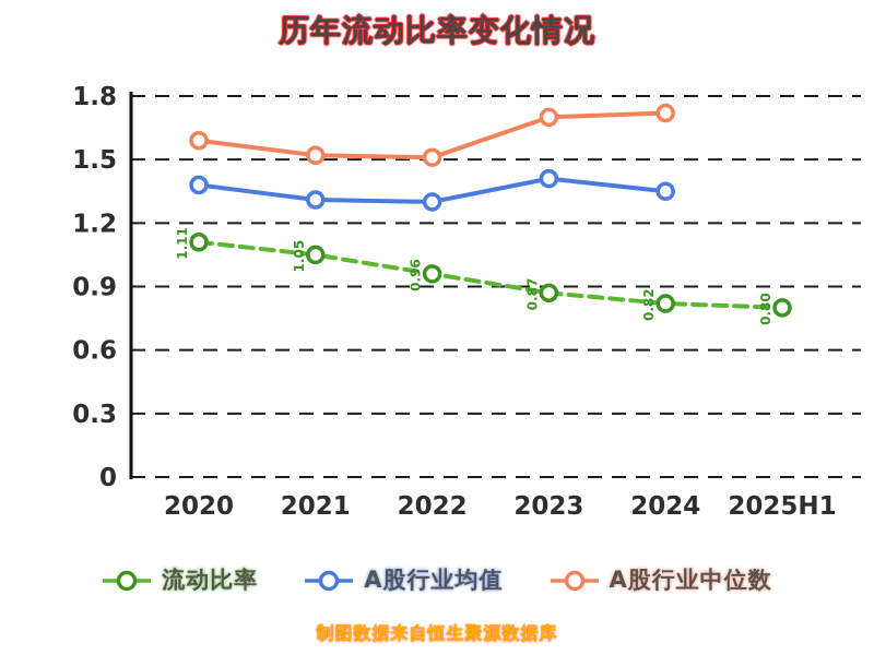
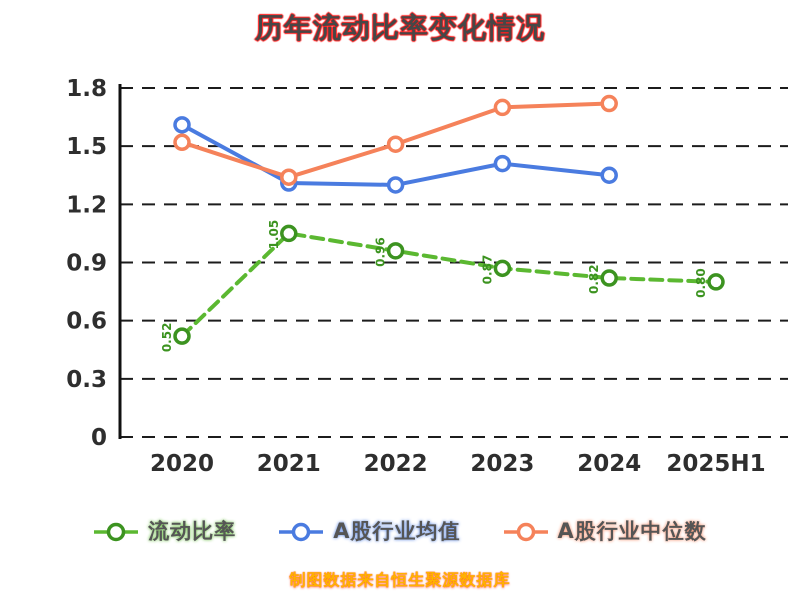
流动比率/2020: 1.11 -> 0.52
A股行业均值/2020: 1.38 -> 1.61
A股行业中位数/2020: 1.59 -> 1.52
A股行业中位数/2021: 1.52 -> 1.34
